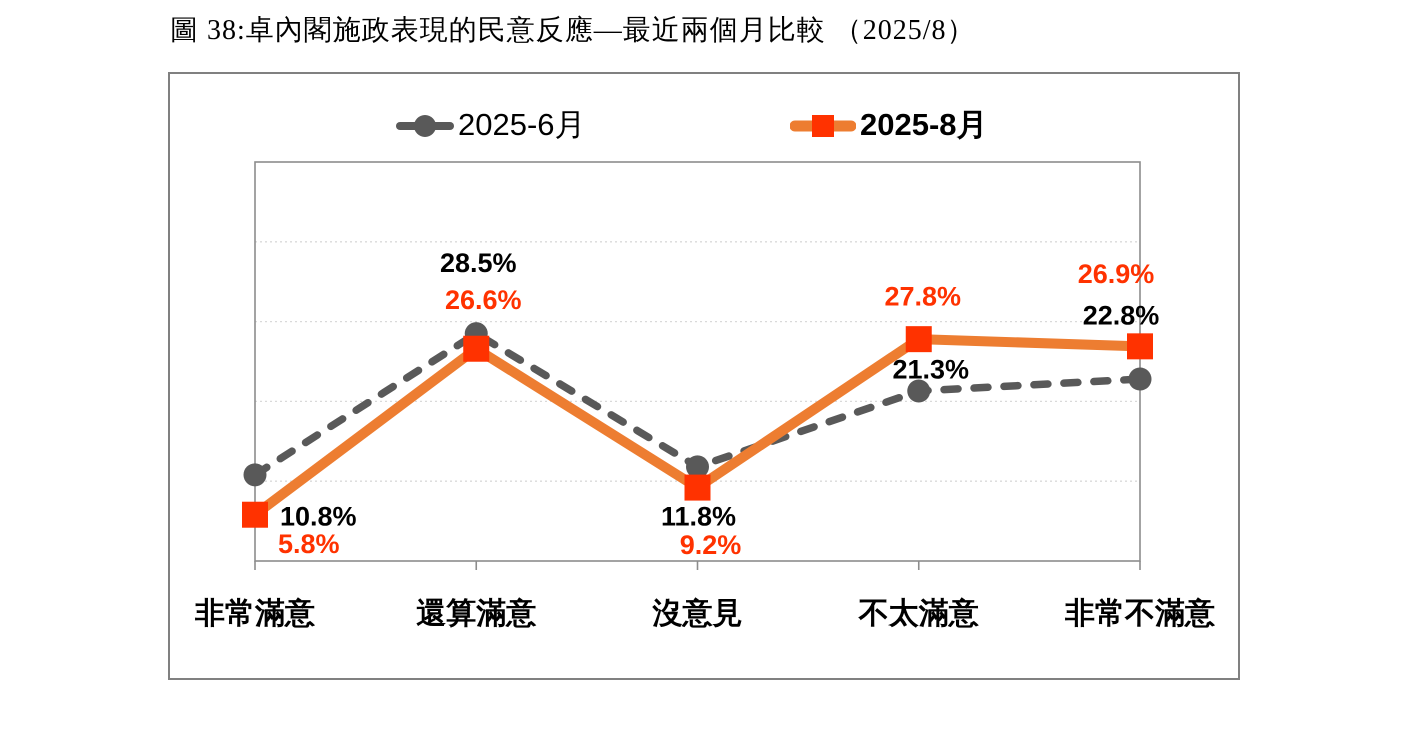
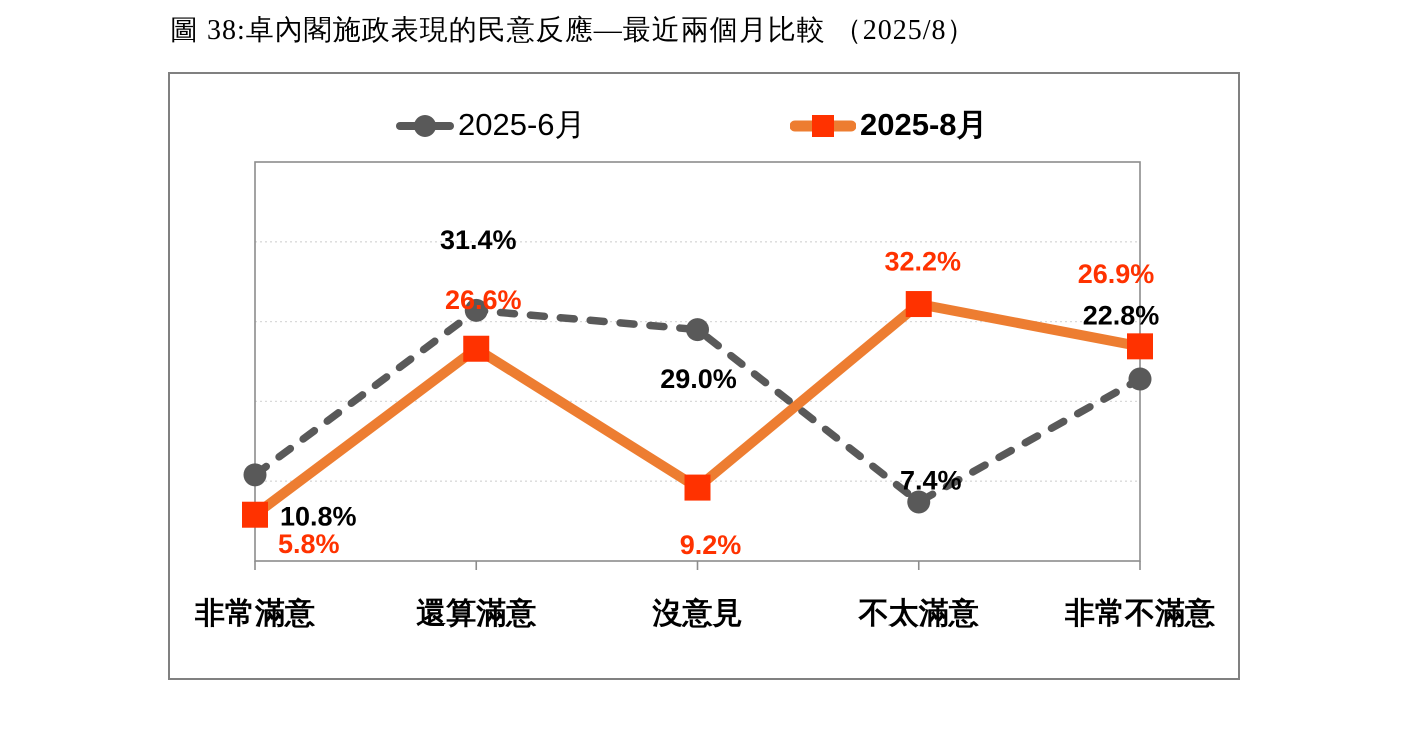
2025-6月/還算滿意: 28.5% -> 31.4%
2025-6月/沒意見: 11.8% -> 29.0%
2025-6月/不太滿意: 21.3% -> 7.4%
2025-8月/不太滿意: 27.8% -> 32.2%
